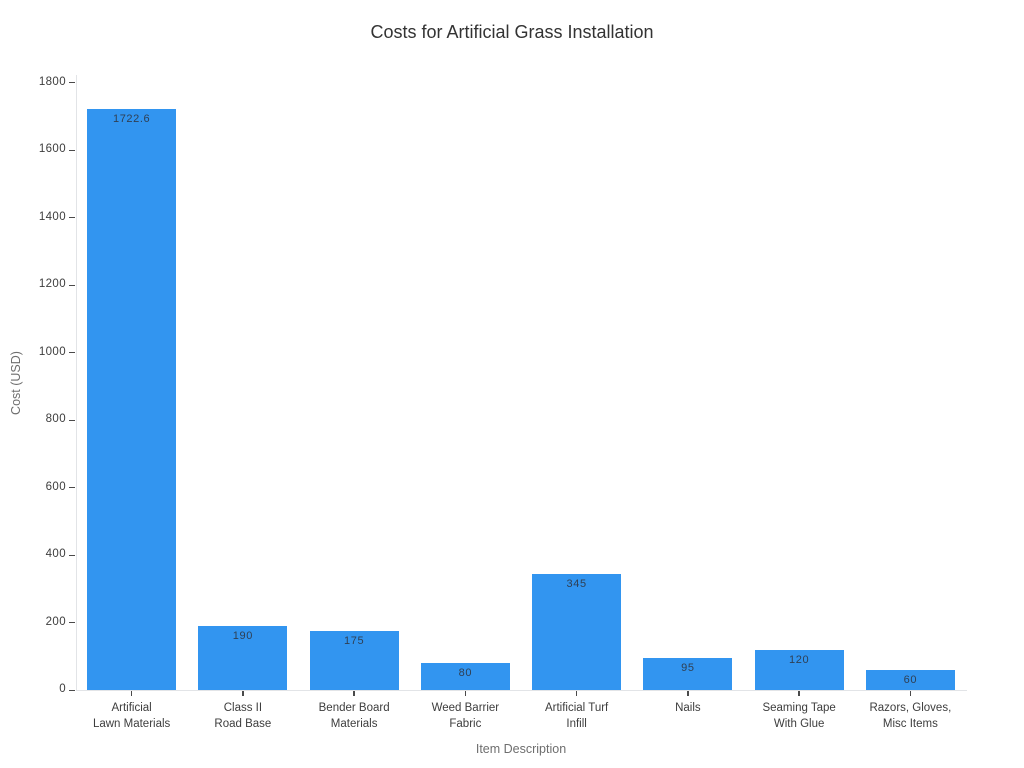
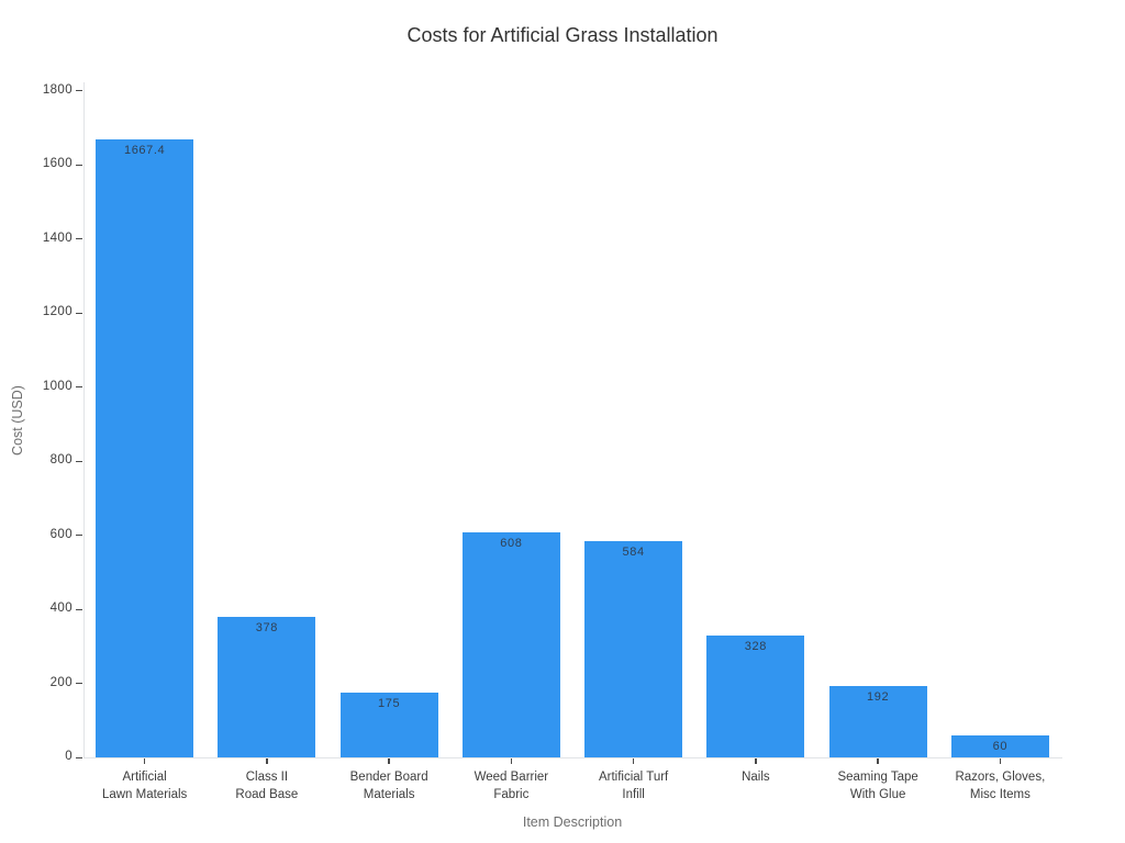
Artificial Lawn Materials: 1722.6 -> 1667.4
Class II Road Base: 190 -> 378
Weed Barrier Fabric: 80 -> 608
Artificial Turf Infill: 345 -> 584
Nails: 95 -> 328
Seaming Tape With Glue: 120 -> 192
